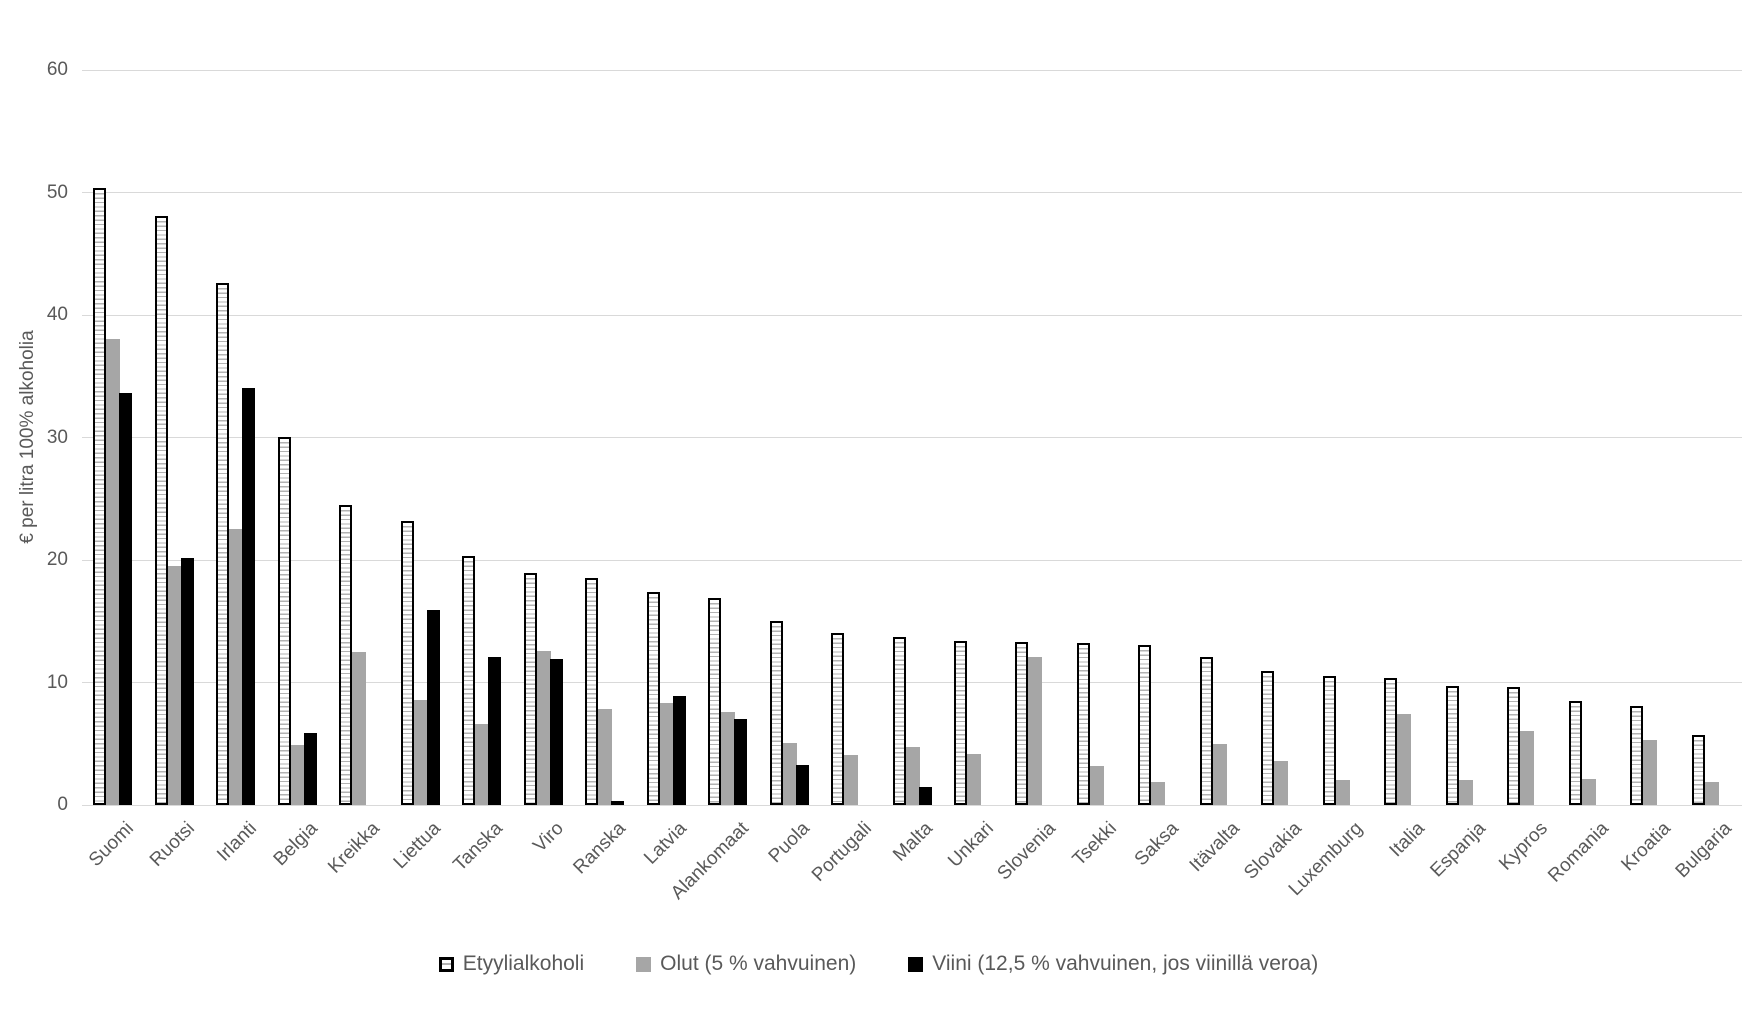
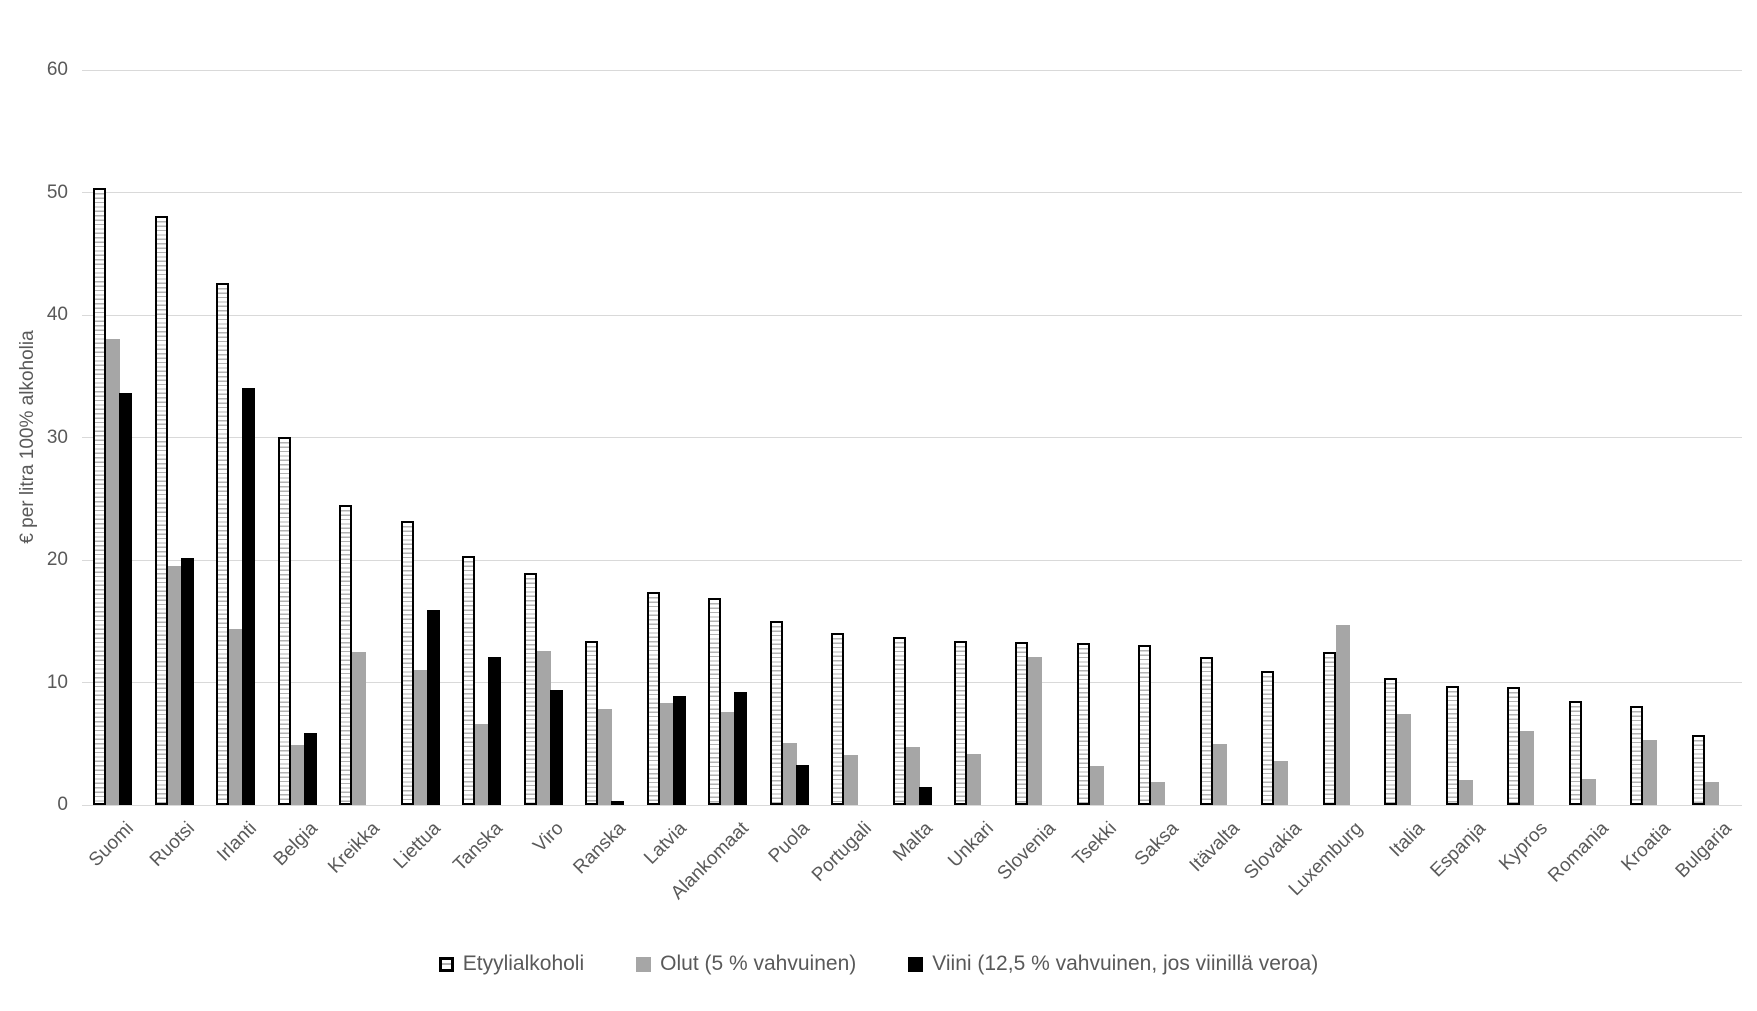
Olut (5 % vahvuinen)/Irlanti: 22.5 -> 14.4
Olut (5 % vahvuinen)/Liettua: 8.6 -> 11.0
Viini (12,5 % vahvuinen, jos viinillä veroa)/Viro: 11.9 -> 9.4
Etyylialkoholi/Ranska: 18.5 -> 13.4
Viini (12,5 % vahvuinen, jos viinillä veroa)/Alankomaat: 7.0 -> 9.2
Etyylialkoholi/Luxemburg: 10.5 -> 12.5
Olut (5 % vahvuinen)/Luxemburg: 2.0 -> 14.7
